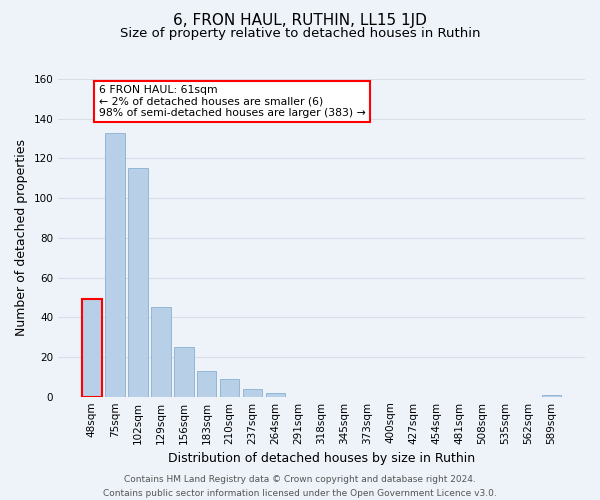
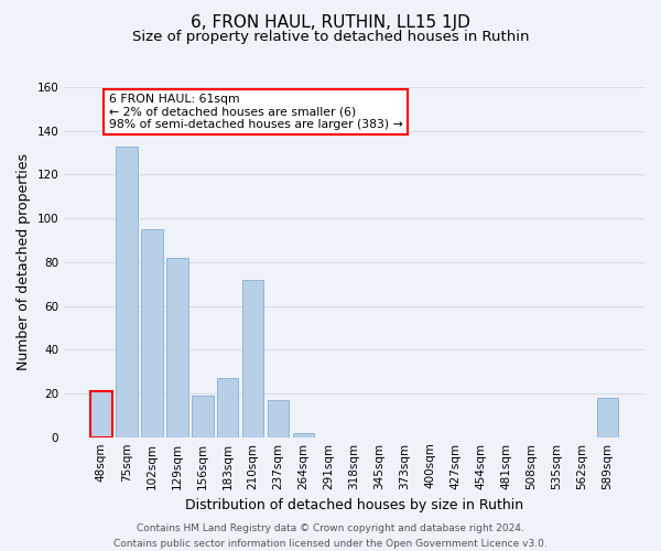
48sqm: 49 -> 21
102sqm: 115 -> 95
129sqm: 45 -> 82
156sqm: 25 -> 19
183sqm: 13 -> 27
210sqm: 9 -> 72
237sqm: 4 -> 17
589sqm: 1 -> 18
